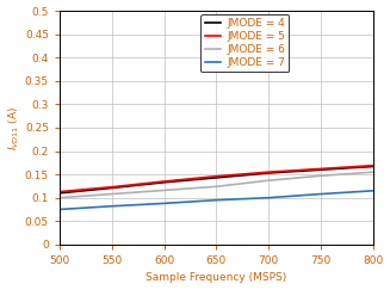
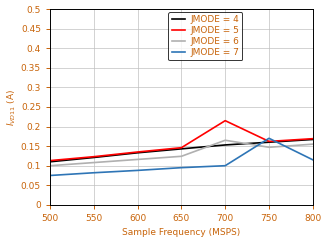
JMODE = 5/700: 0.155 -> 0.215
JMODE = 6/700: 0.137 -> 0.165
JMODE = 7/750: 0.108 -> 0.170
